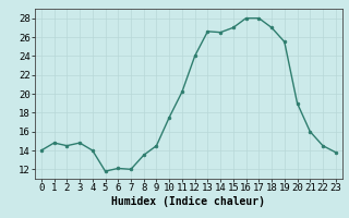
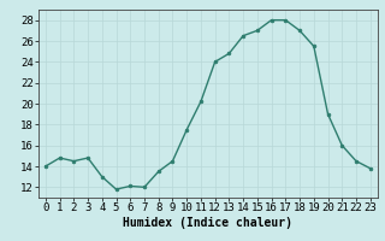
4: 14.0 -> 13.0
13: 26.6 -> 24.8
